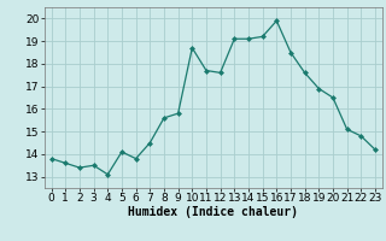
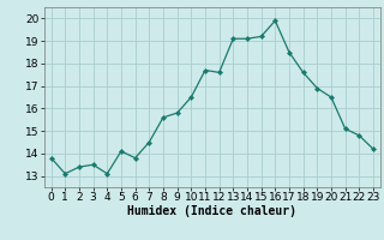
1: 13.6 -> 13.1
10: 18.7 -> 16.5
